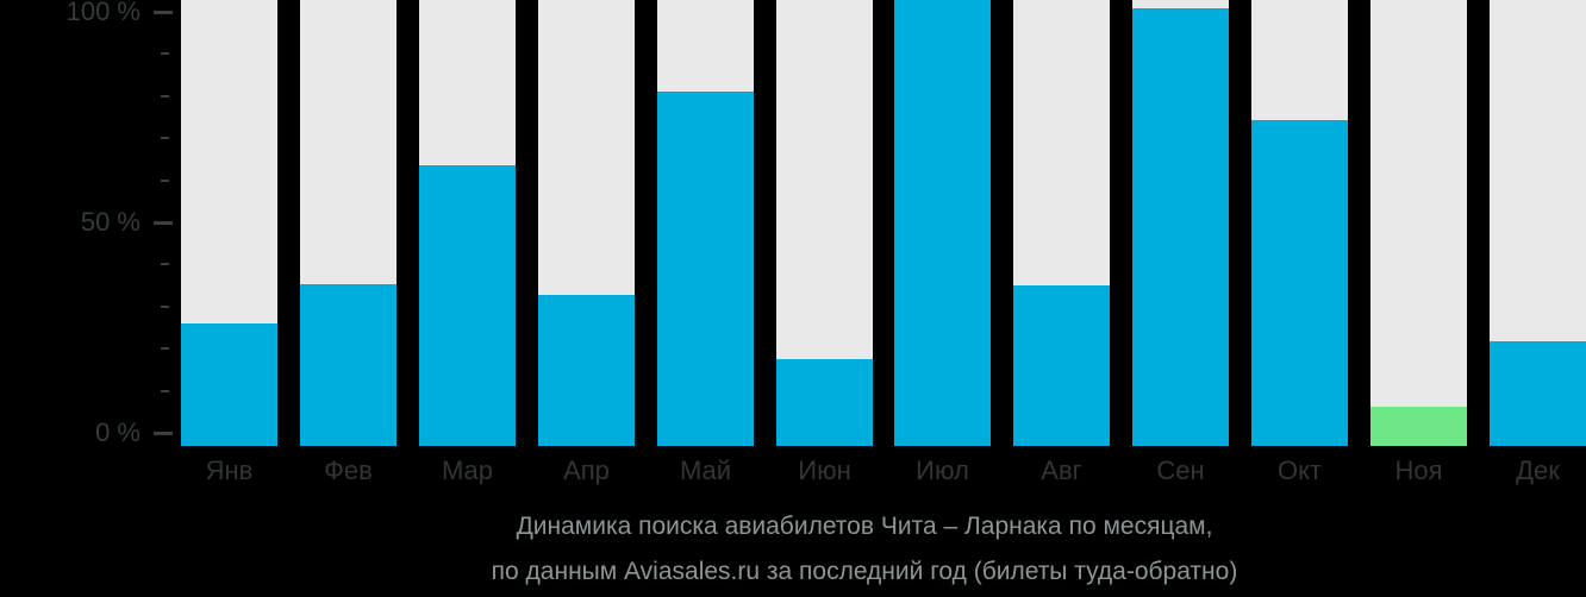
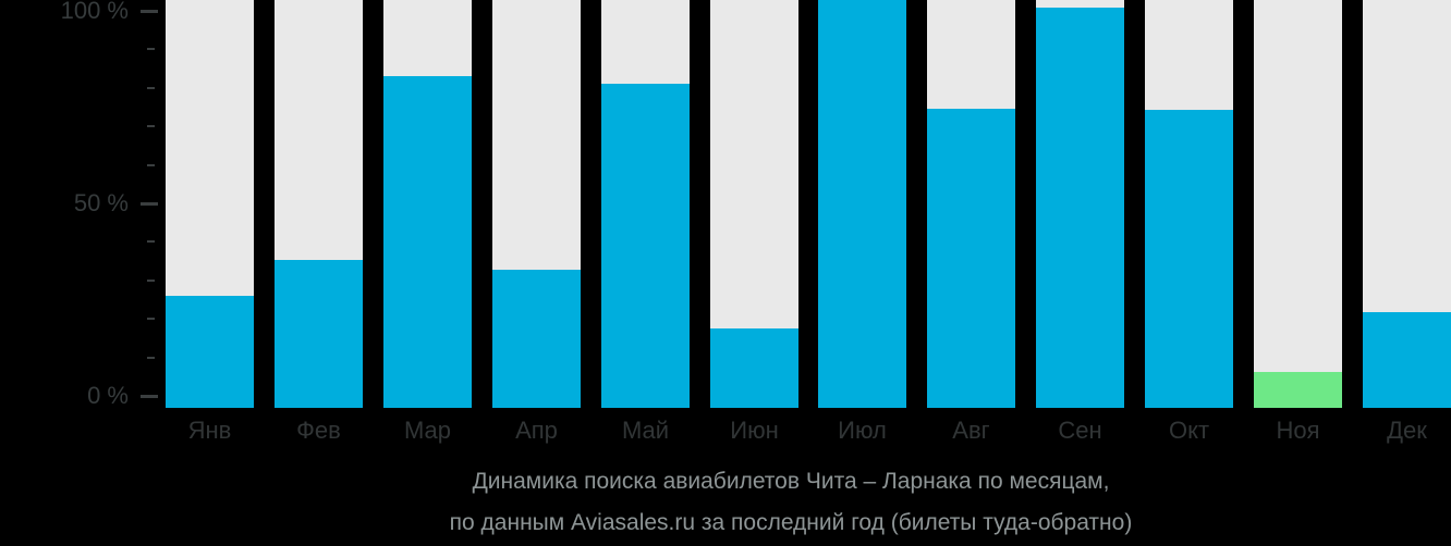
Мар: 63% -> 81%
Авг: 36% -> 73%
